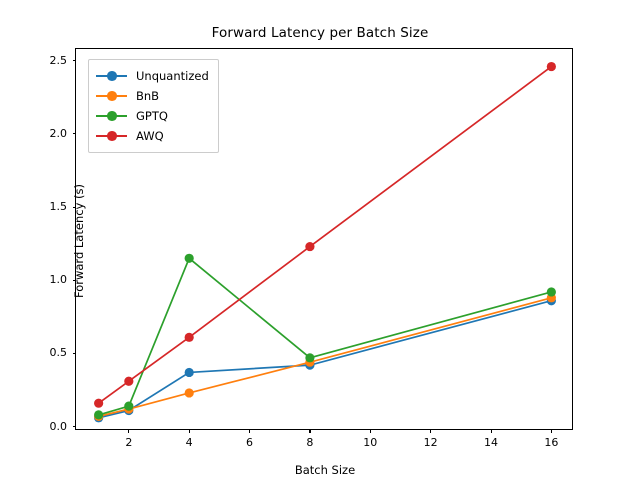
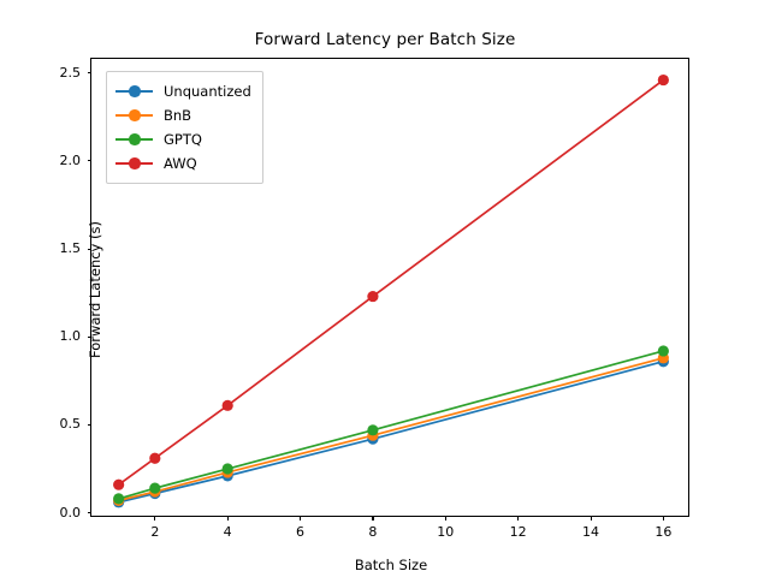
Unquantized/4: 0.37 -> 0.21
GPTQ/4: 1.15 -> 0.25
